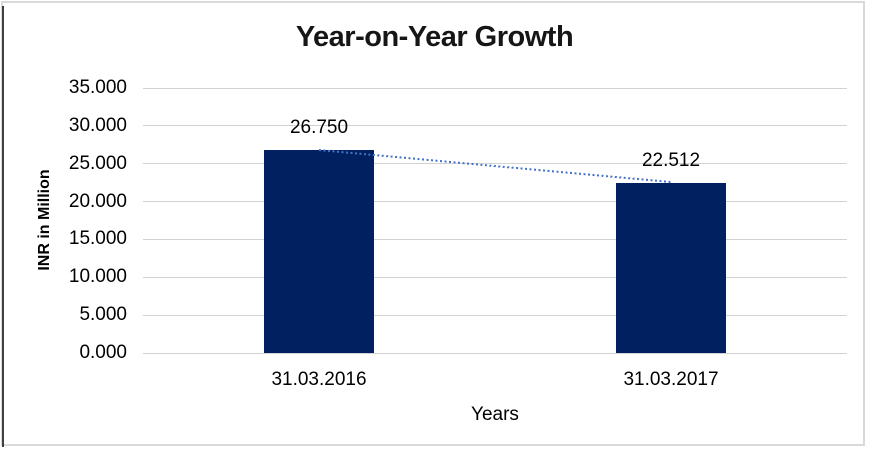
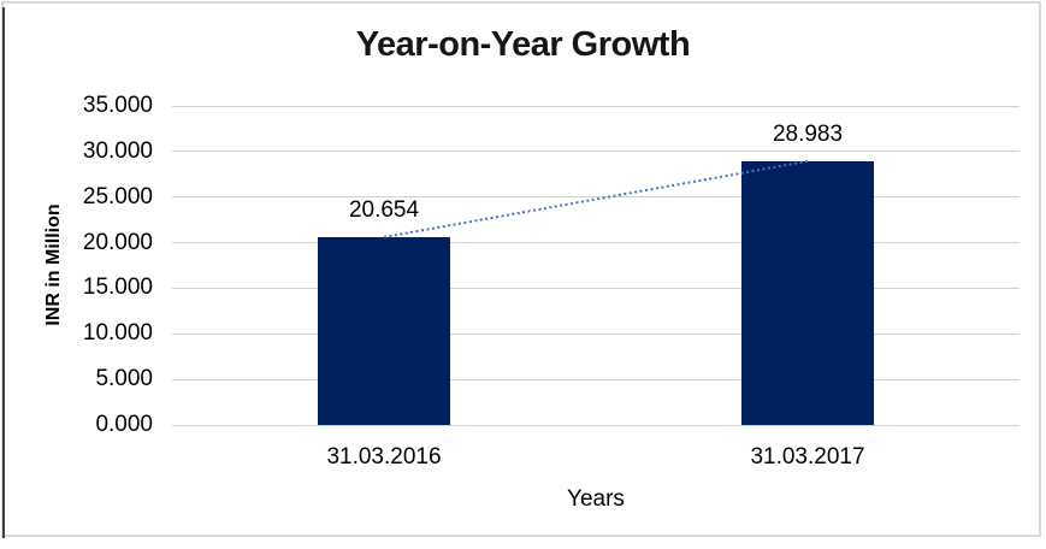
31.03.2016: 26.750 -> 20.654
31.03.2017: 22.512 -> 28.983
